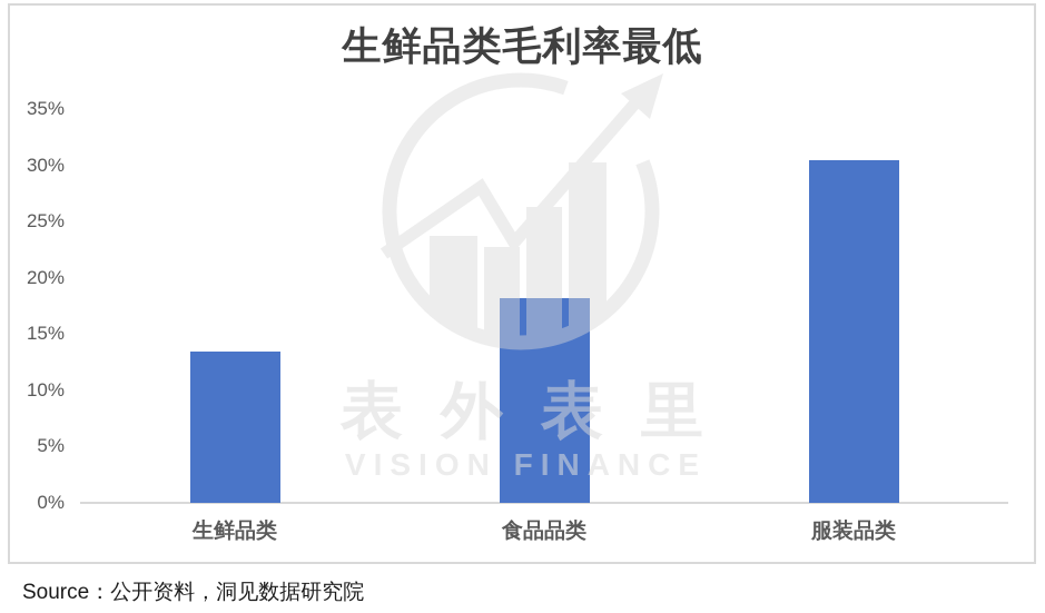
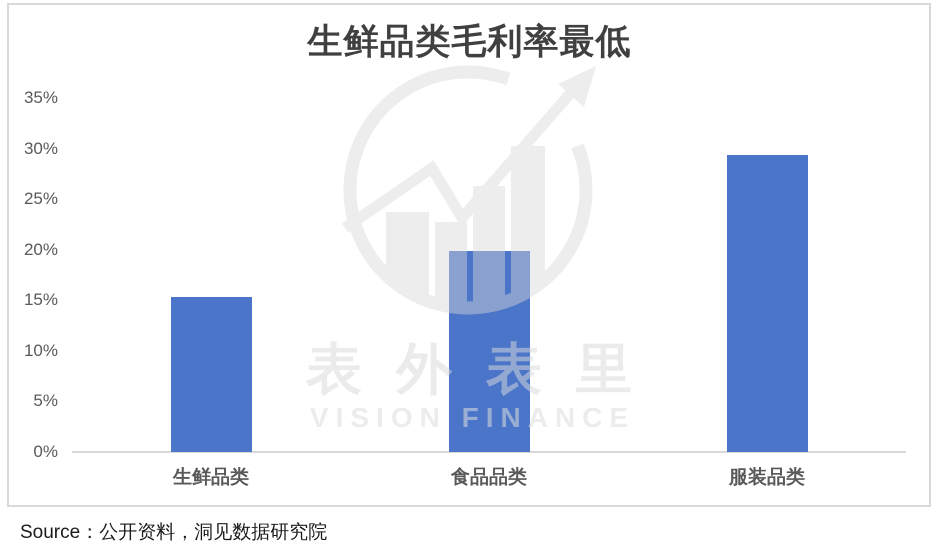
生鲜品类: 13.4% -> 15.3%
食品品类: 18.2% -> 19.9%
服装品类: 30.5% -> 29.4%
